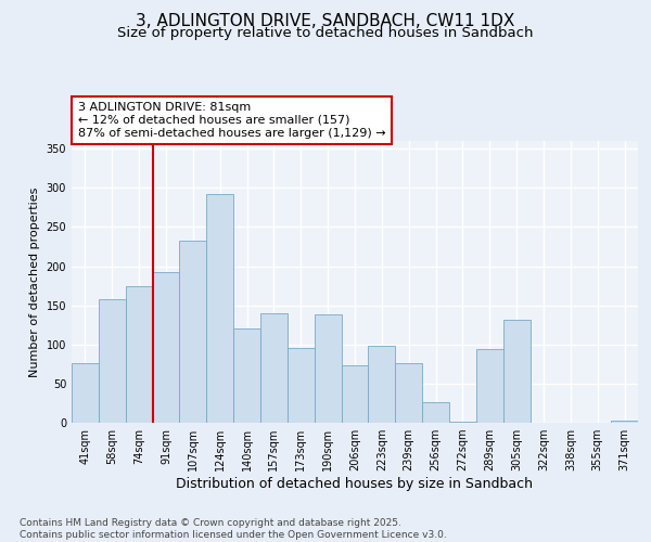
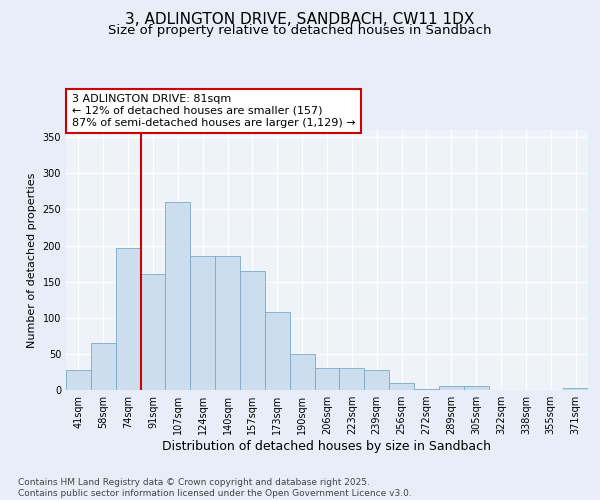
41sqm: 76 -> 28
58sqm: 158 -> 65
74sqm: 174 -> 197
91sqm: 192 -> 160
107sqm: 232 -> 260
124sqm: 292 -> 185
140sqm: 120 -> 185
157sqm: 140 -> 165
173sqm: 96 -> 108
190sqm: 138 -> 50
206sqm: 74 -> 30
223sqm: 98 -> 30
239sqm: 76 -> 28
256sqm: 26 -> 10
289sqm: 94 -> 5
305sqm: 132 -> 6
